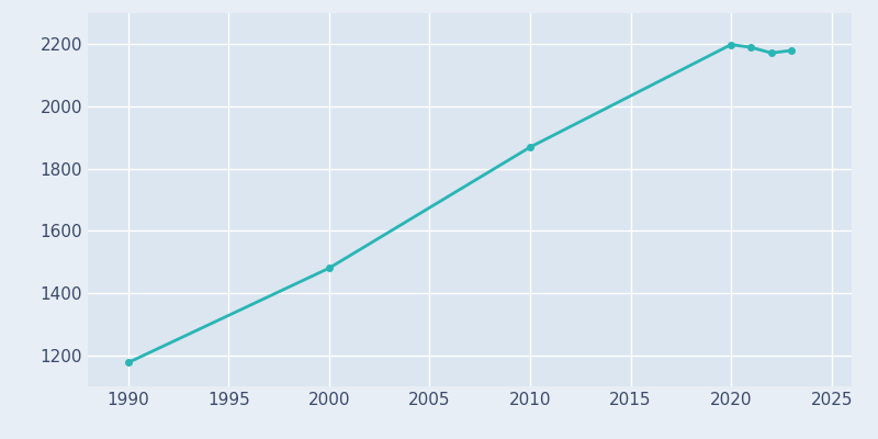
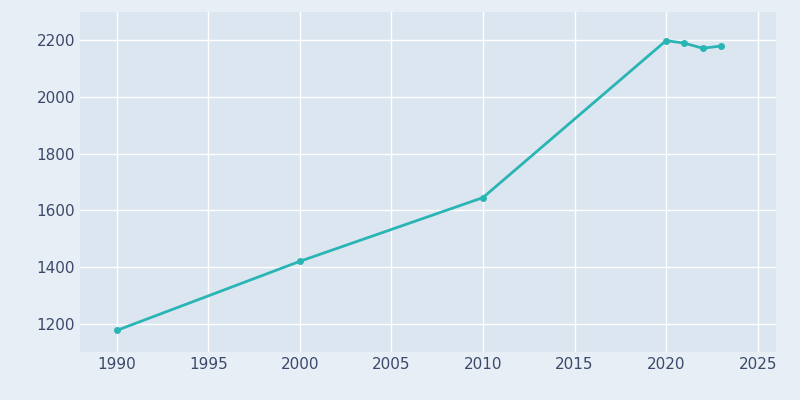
2000: 1480 -> 1420
2010: 1869 -> 1645
